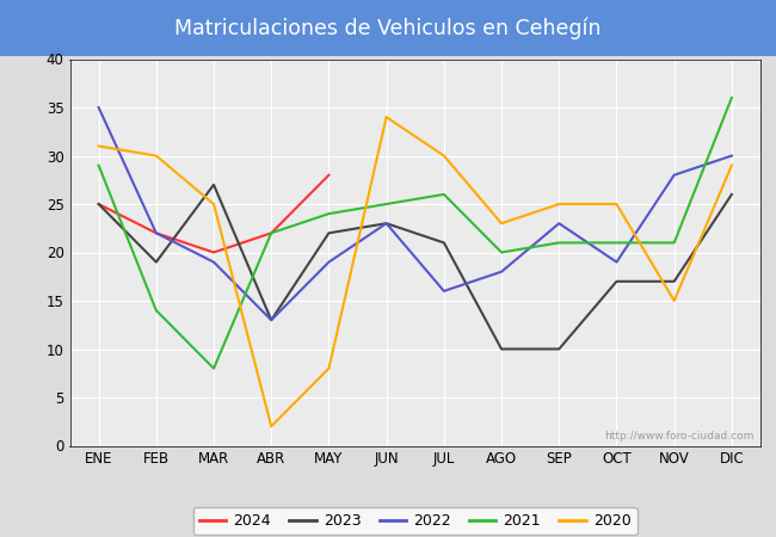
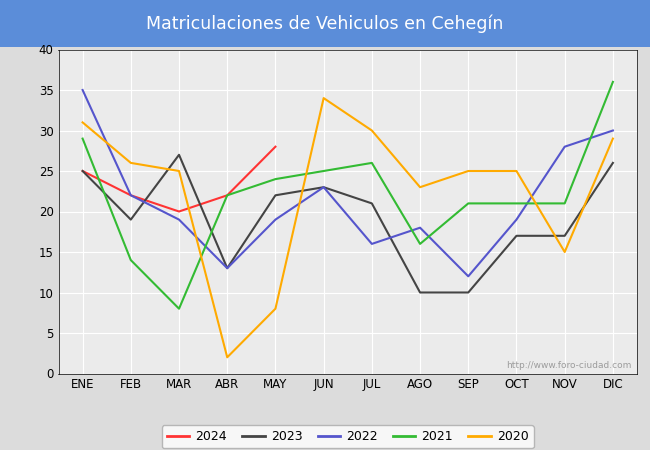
2020/FEB: 30 -> 26
2021/AGO: 20 -> 16
2022/SEP: 23 -> 12
